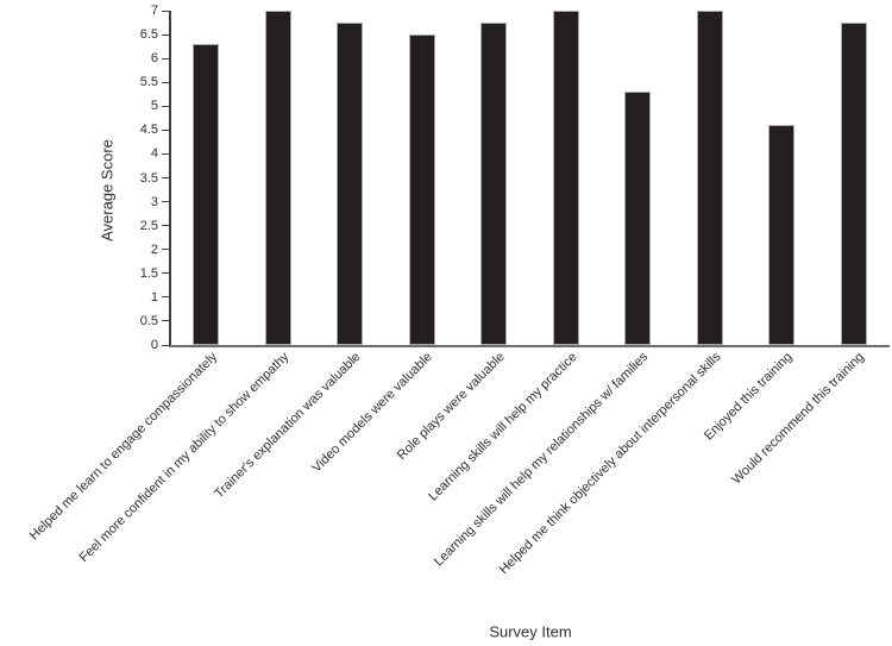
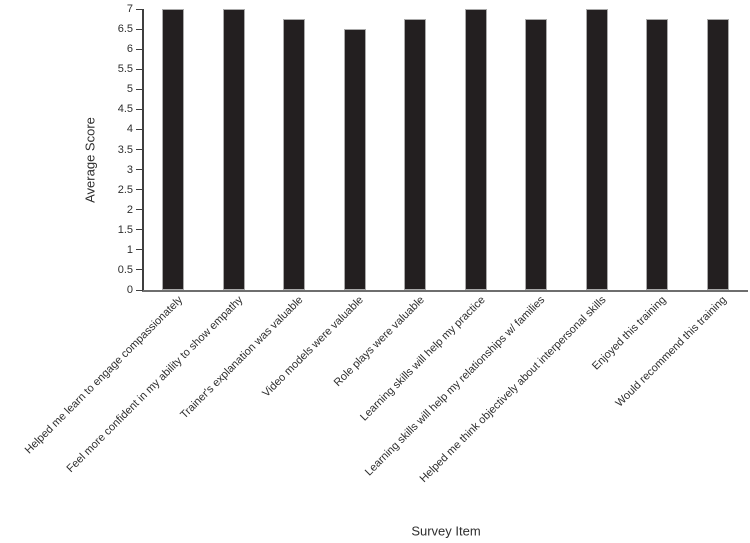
Helped me learn to engage compassionately: 6.3 -> 7.0
Learning skills will help my relationships w/ families: 5.3 -> 6.8
Enjoyed this training: 4.6 -> 6.8
